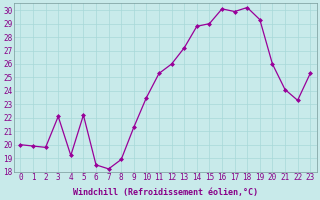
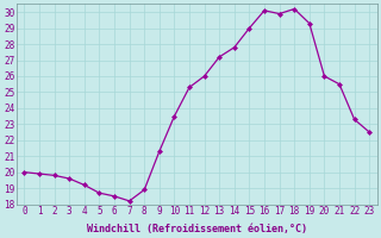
3: 22.1 -> 19.6
5: 22.2 -> 18.7
14: 28.8 -> 27.8
21: 24.1 -> 25.5
23: 25.3 -> 22.5
